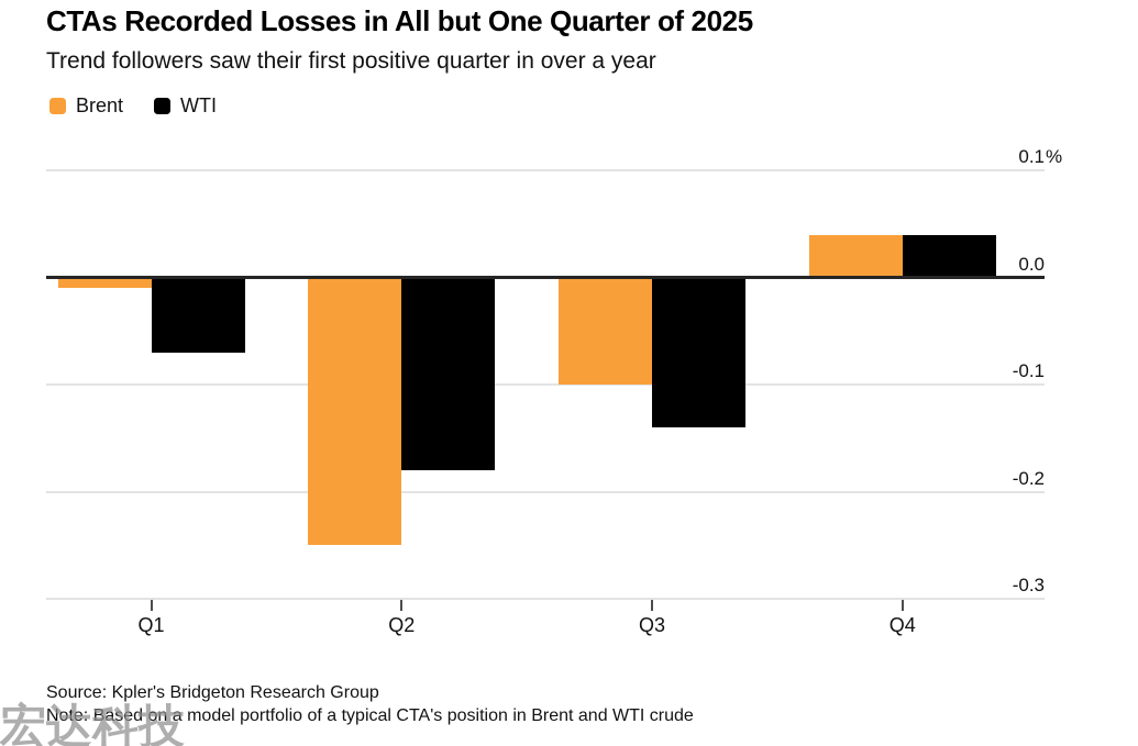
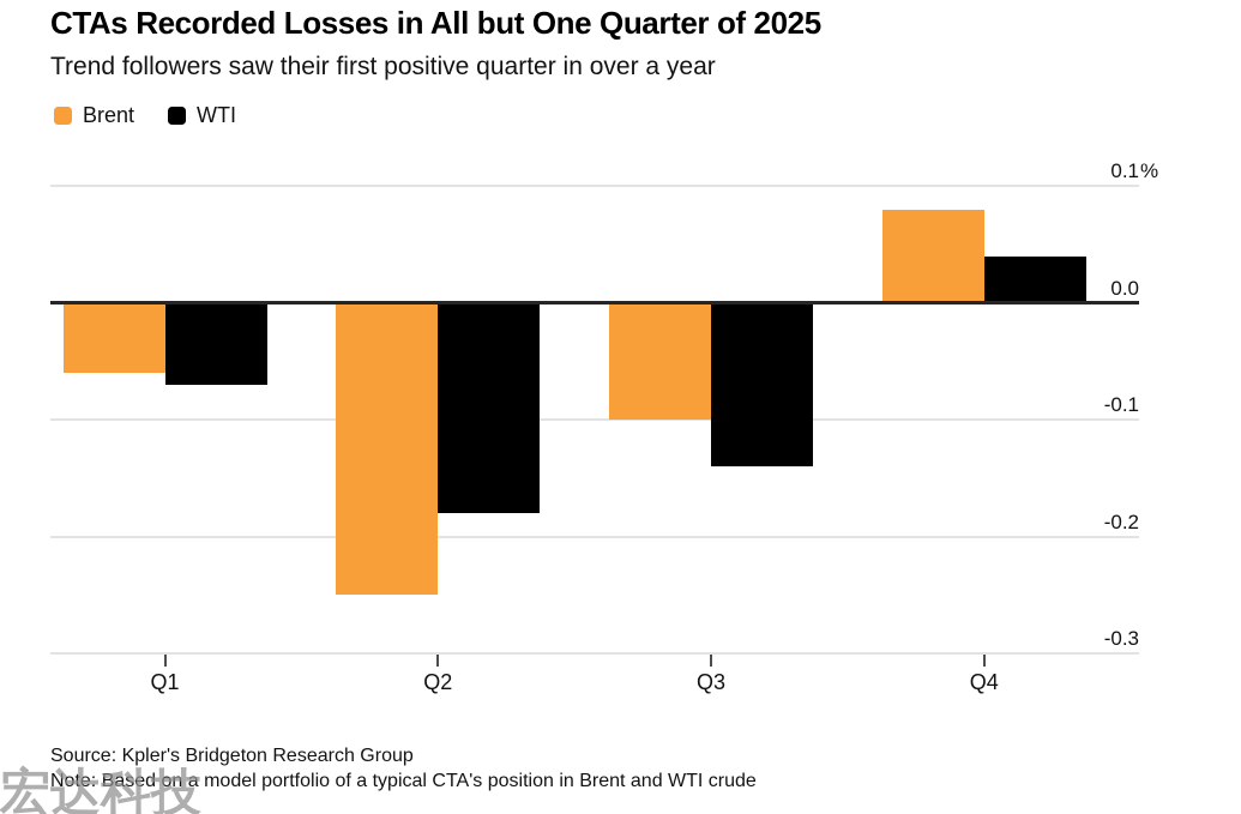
Brent/Q1: -0.01 -> -0.06
Brent/Q4: 0.04 -> 0.08
